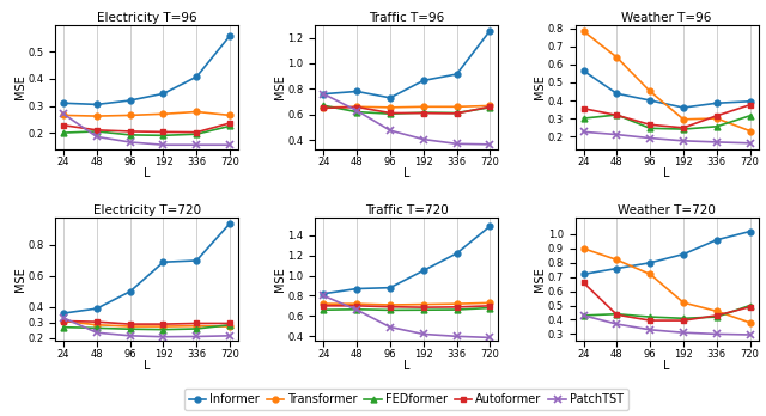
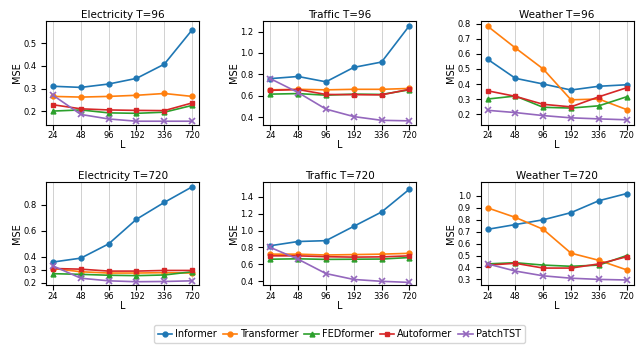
Traffic T=96/FEDformer/24: 0.67 -> 0.61
Weather T=96/Transformer/96: 0.45 -> 0.50
Electricity T=720/Informer/336: 0.70 -> 0.82
Weather T=720/Autoformer/24: 0.66 -> 0.42
